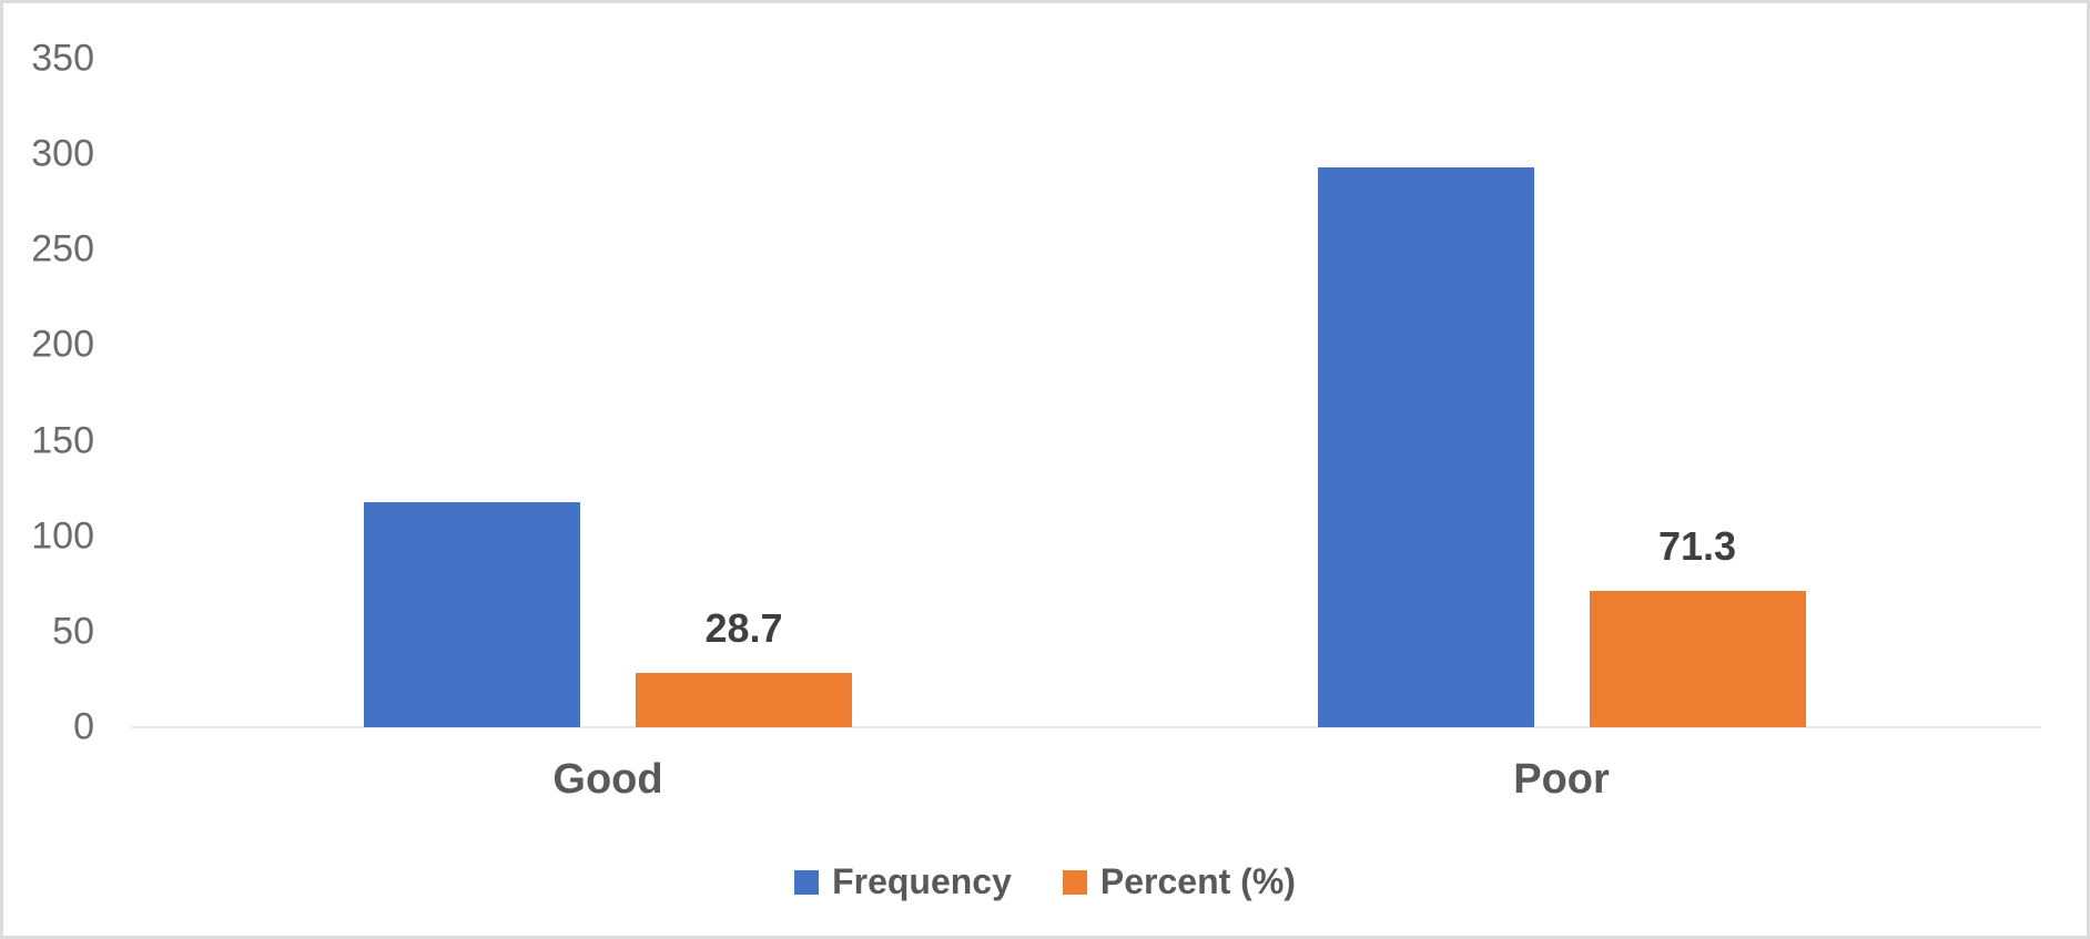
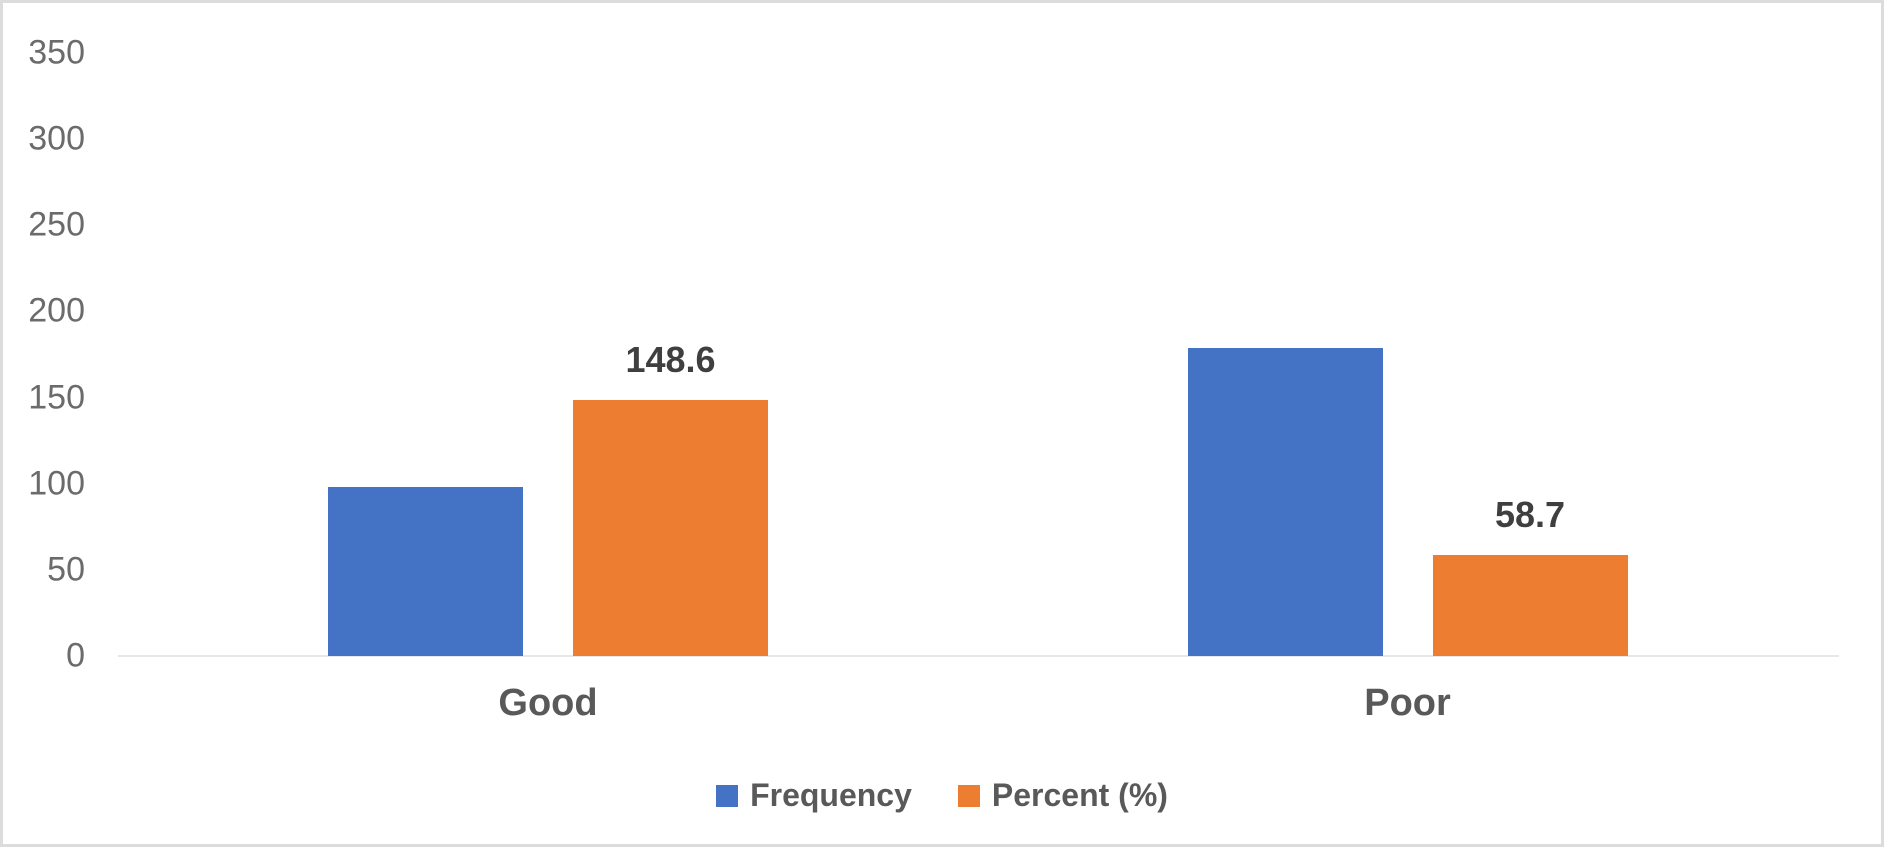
Frequency/Good: 118 -> 98
Percent (%)/Good: 28.7 -> 148.6
Frequency/Poor: 293 -> 179
Percent (%)/Poor: 71.3 -> 58.7
